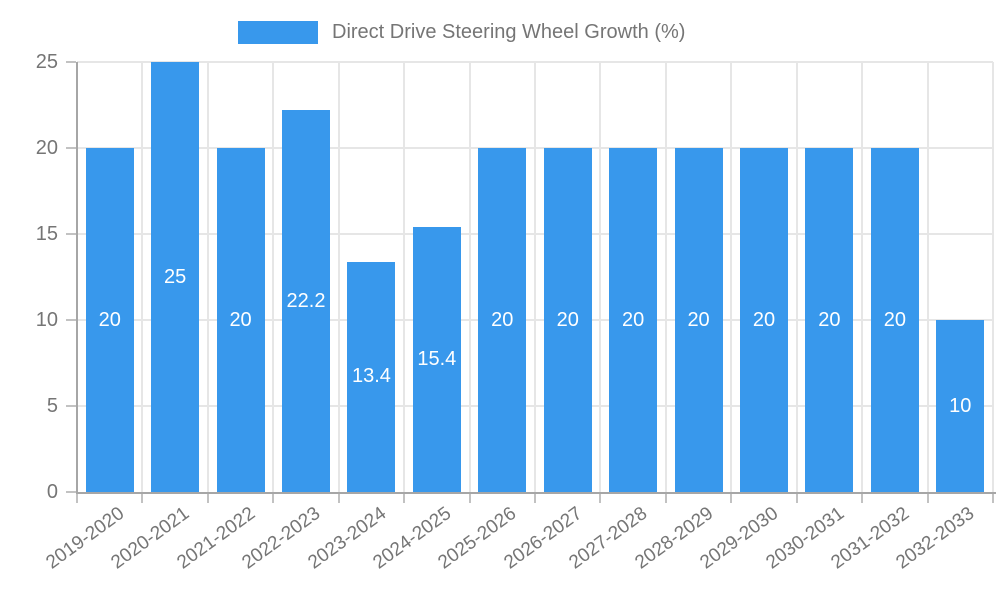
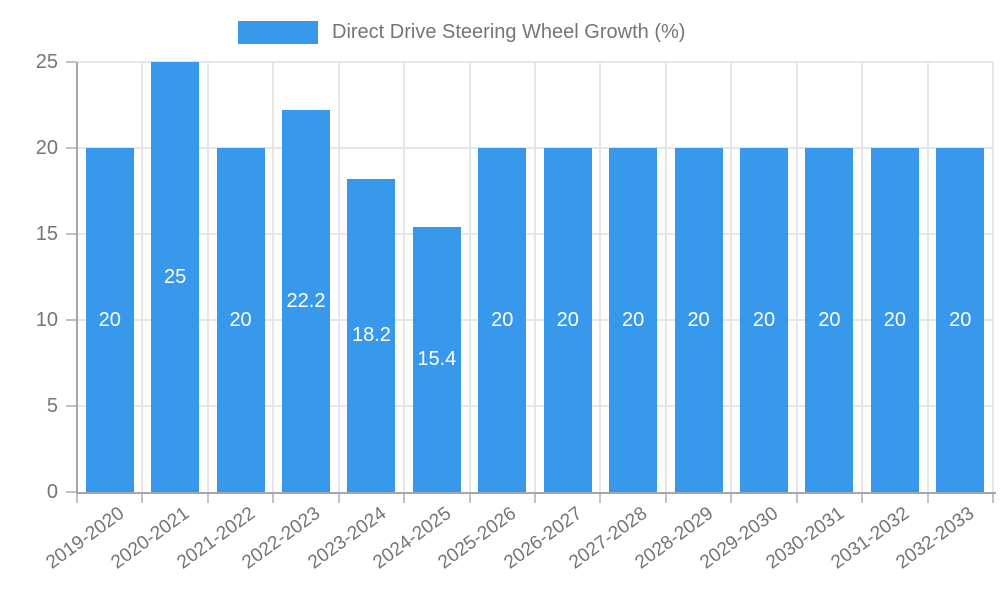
2023-2024: 13.4 -> 18.2
2032-2033: 10 -> 20
